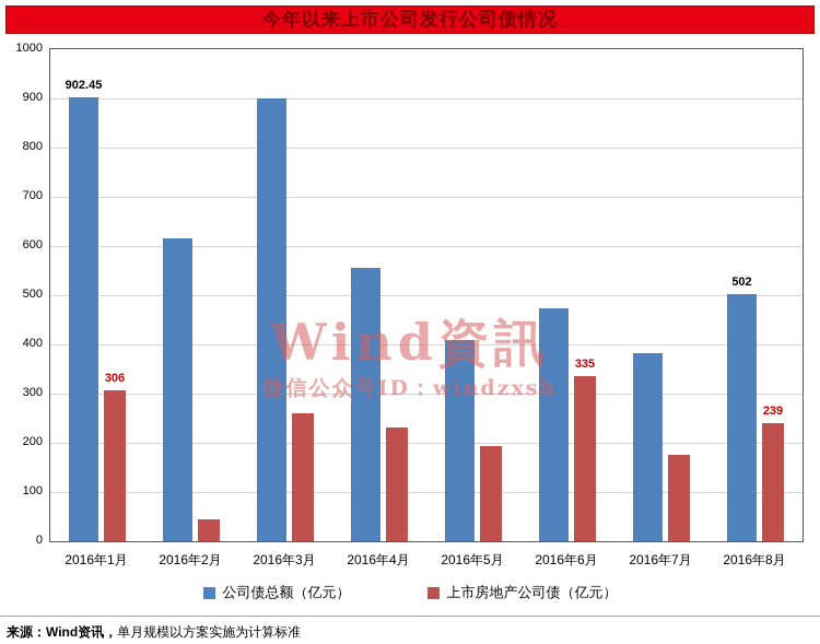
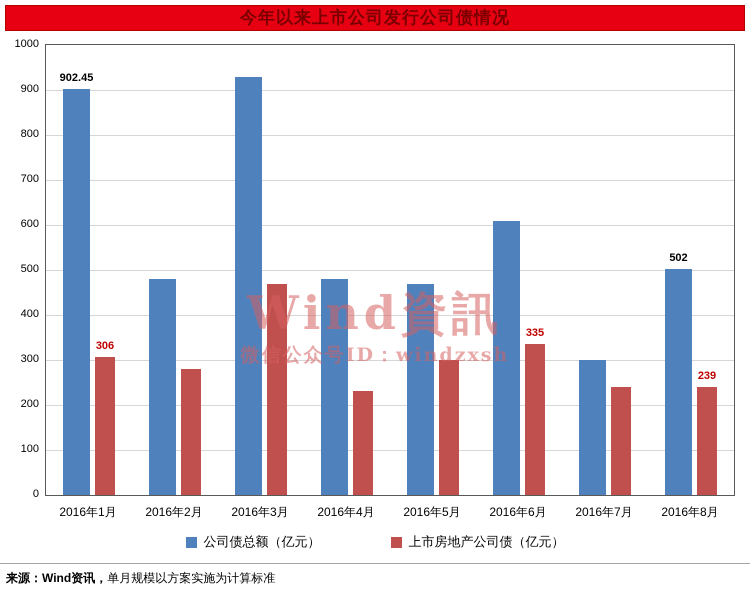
公司债总额（亿元）/2016年2月: 620 -> 480
上市房地产公司债（亿元）/2016年2月: 40 -> 280
公司债总额（亿元）/2016年3月: 900 -> 930
上市房地产公司债（亿元）/2016年3月: 260 -> 470
公司债总额（亿元）/2016年4月: 560 -> 480
公司债总额（亿元）/2016年5月: 410 -> 470
上市房地产公司债（亿元）/2016年5月: 190 -> 300
公司债总额（亿元）/2016年6月: 470 -> 610
公司债总额（亿元）/2016年7月: 380 -> 300
上市房地产公司债（亿元）/2016年7月: 180 -> 240
